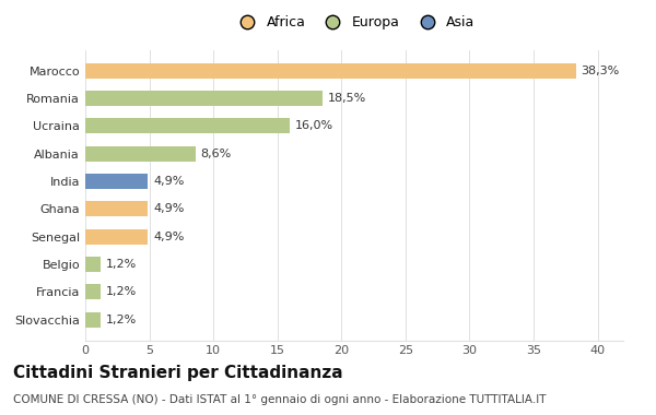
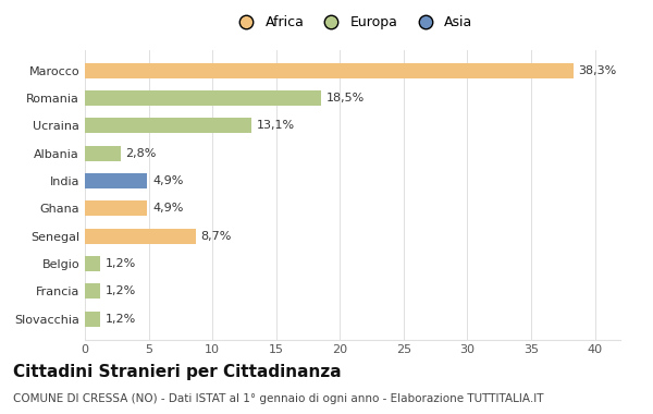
Ucraina: 16,0% -> 13,1%
Albania: 8,6% -> 2,8%
Senegal: 4,9% -> 8,7%
